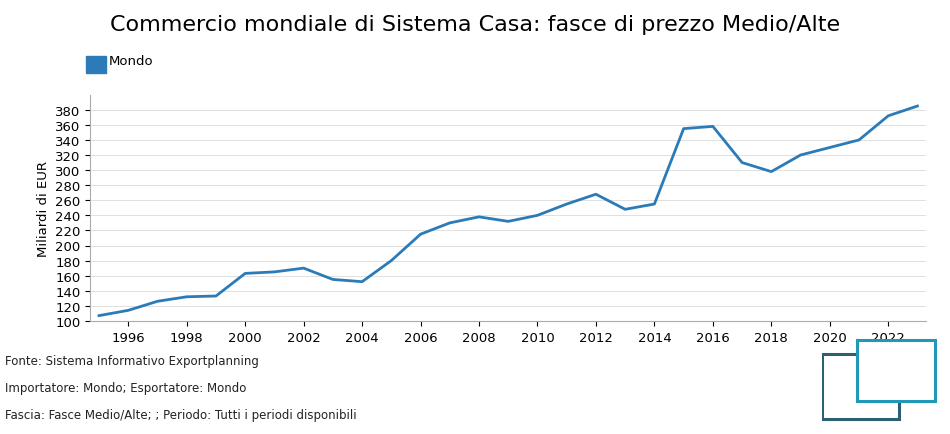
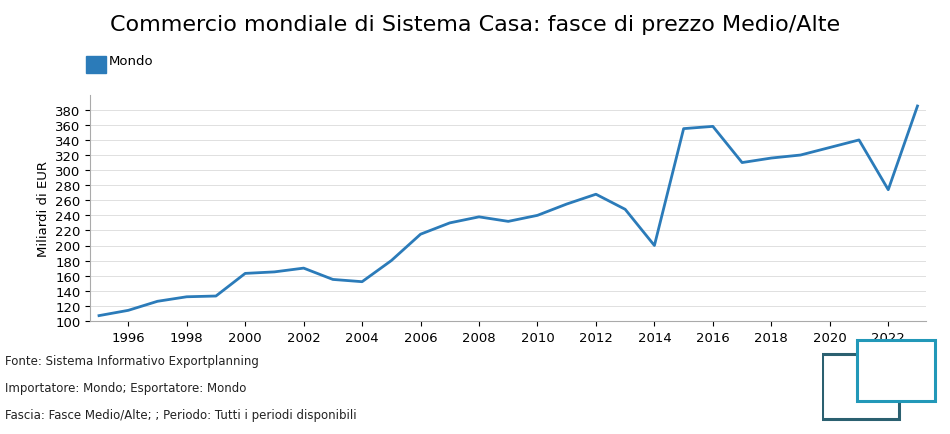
2014: 255 -> 200
2018: 298 -> 316
2022: 372 -> 274
